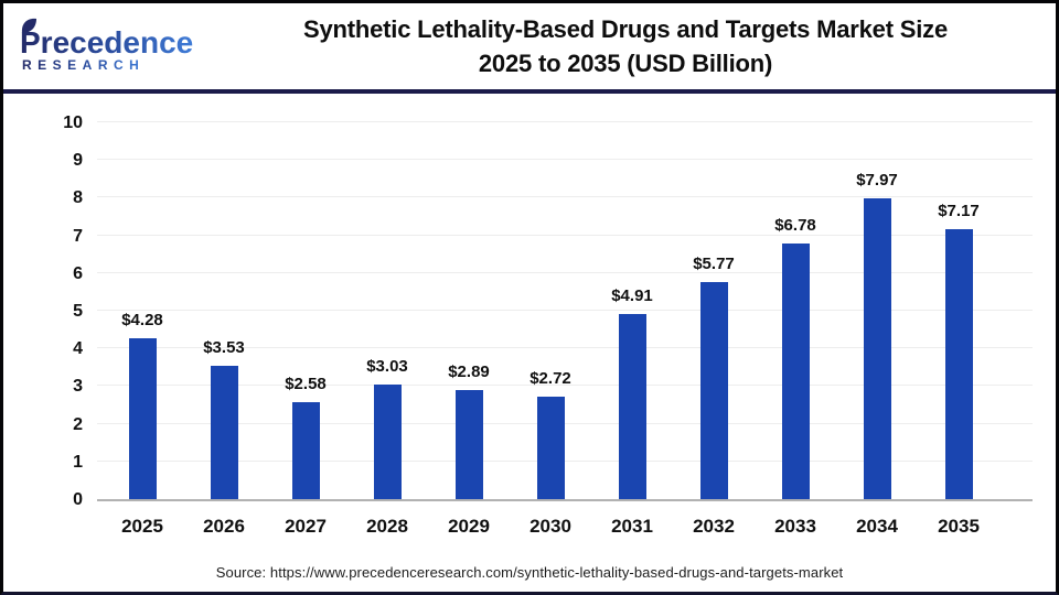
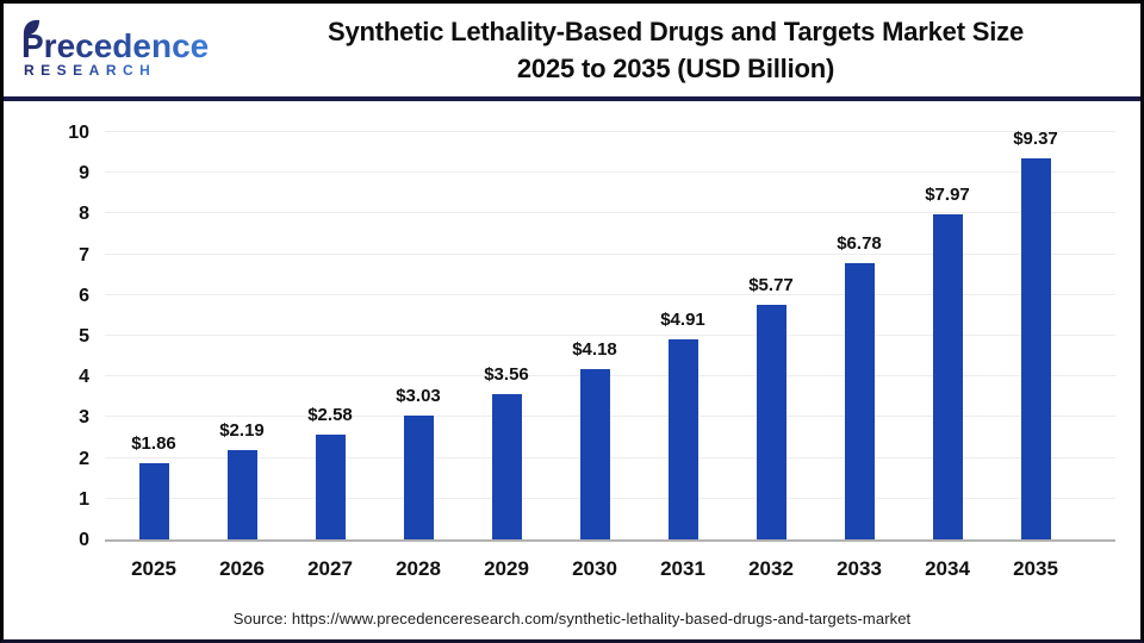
2025: $4.28 -> $1.86
2026: $3.53 -> $2.19
2029: $2.89 -> $3.56
2030: $2.72 -> $4.18
2035: $7.17 -> $9.37
